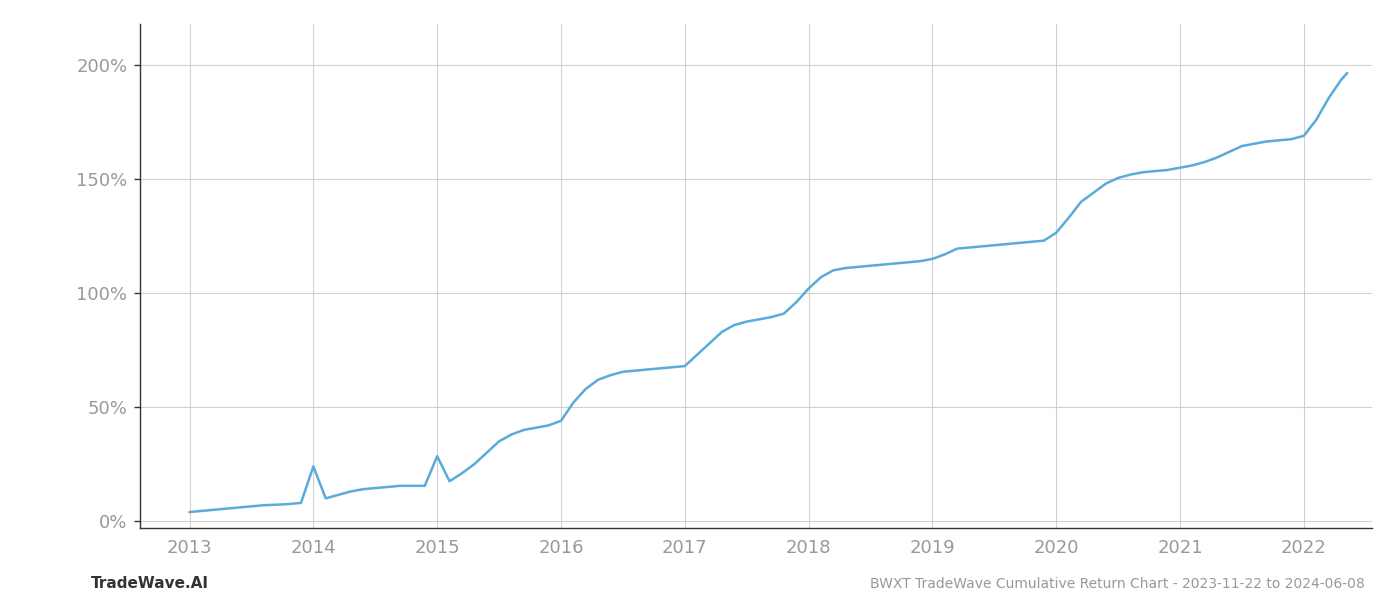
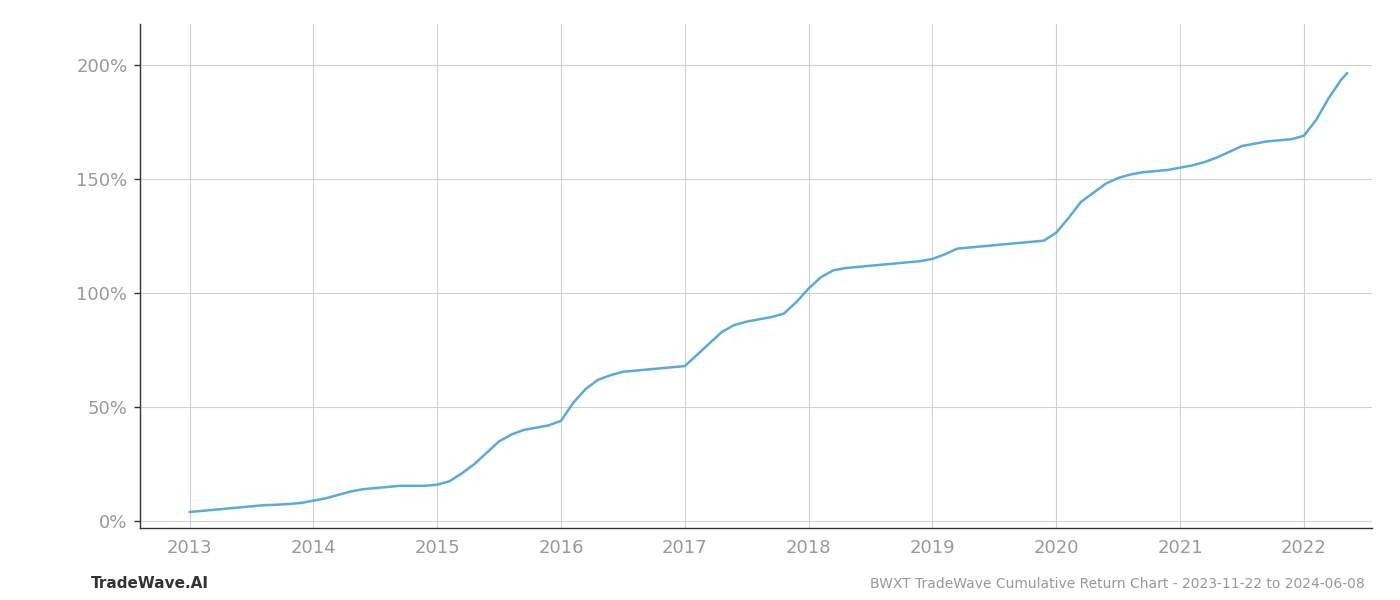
2014: 24.0% -> 9.0%
2015: 28.5% -> 16.0%
